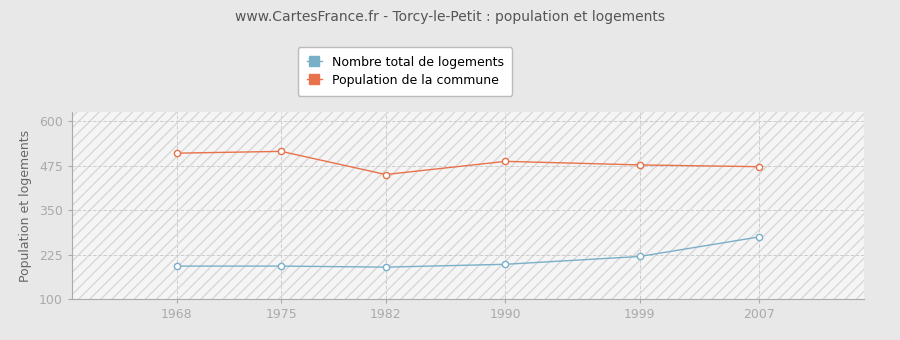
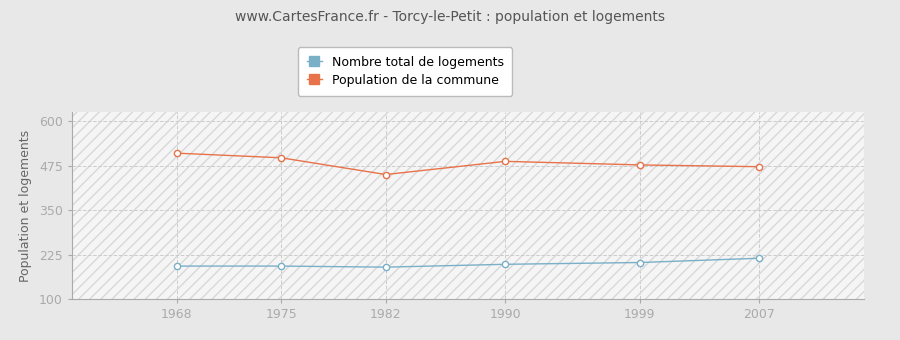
Population de la commune/1975: 515 -> 497
Nombre total de logements/1999: 220 -> 203
Nombre total de logements/2007: 275 -> 215
